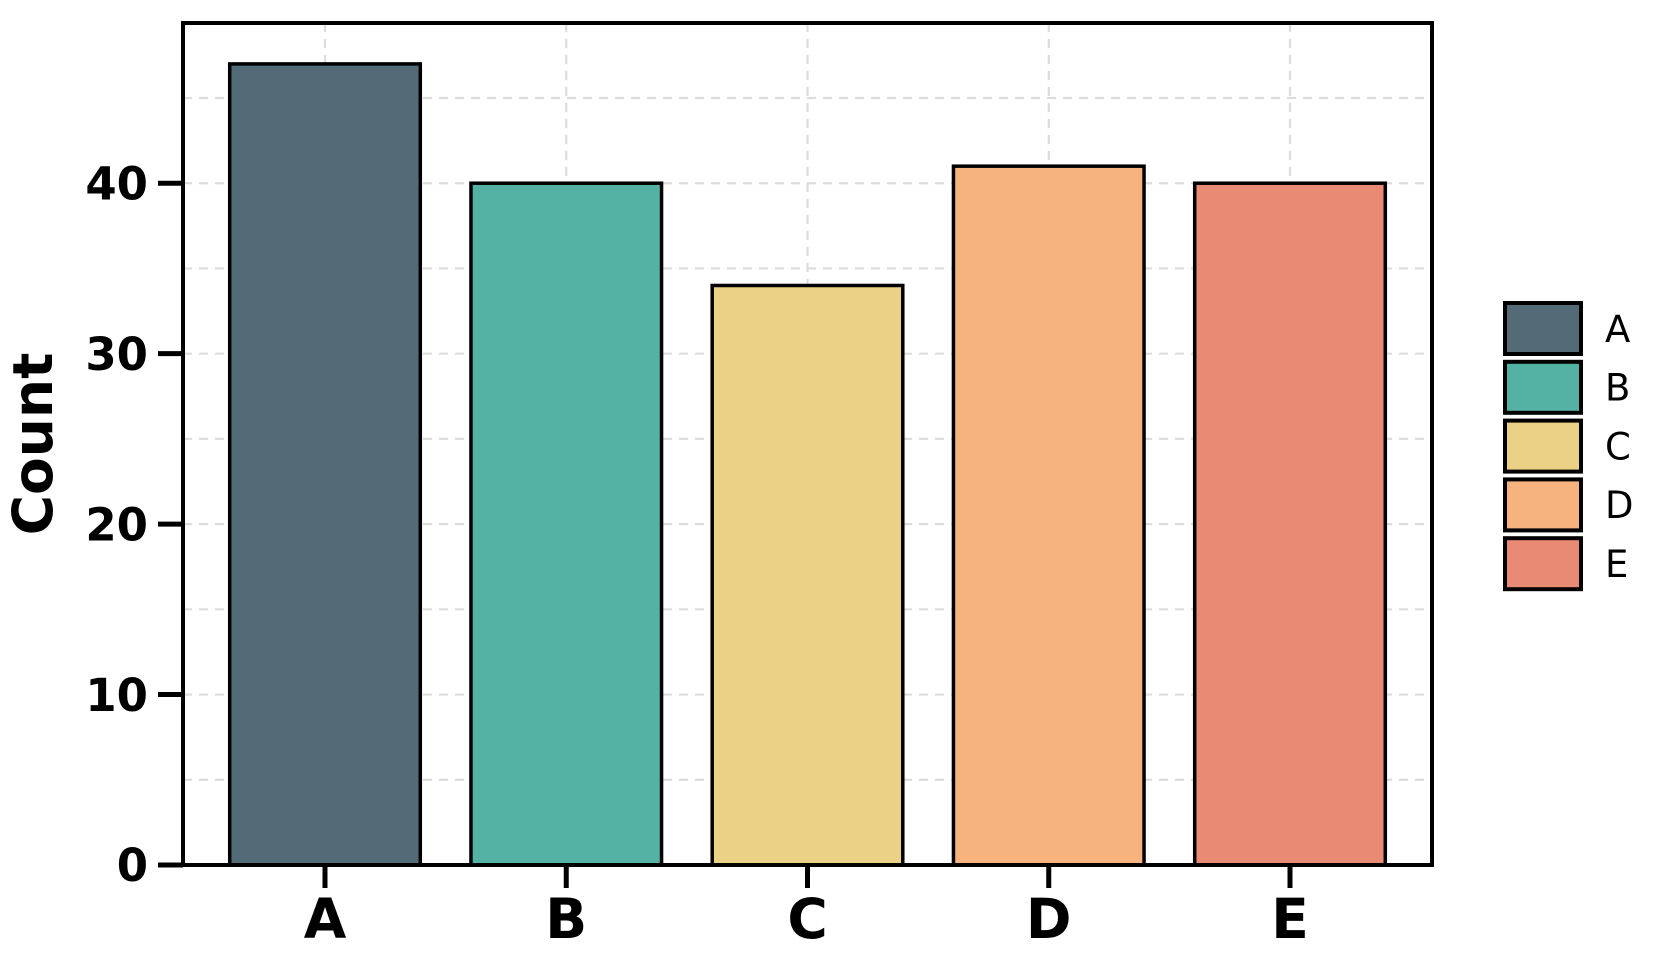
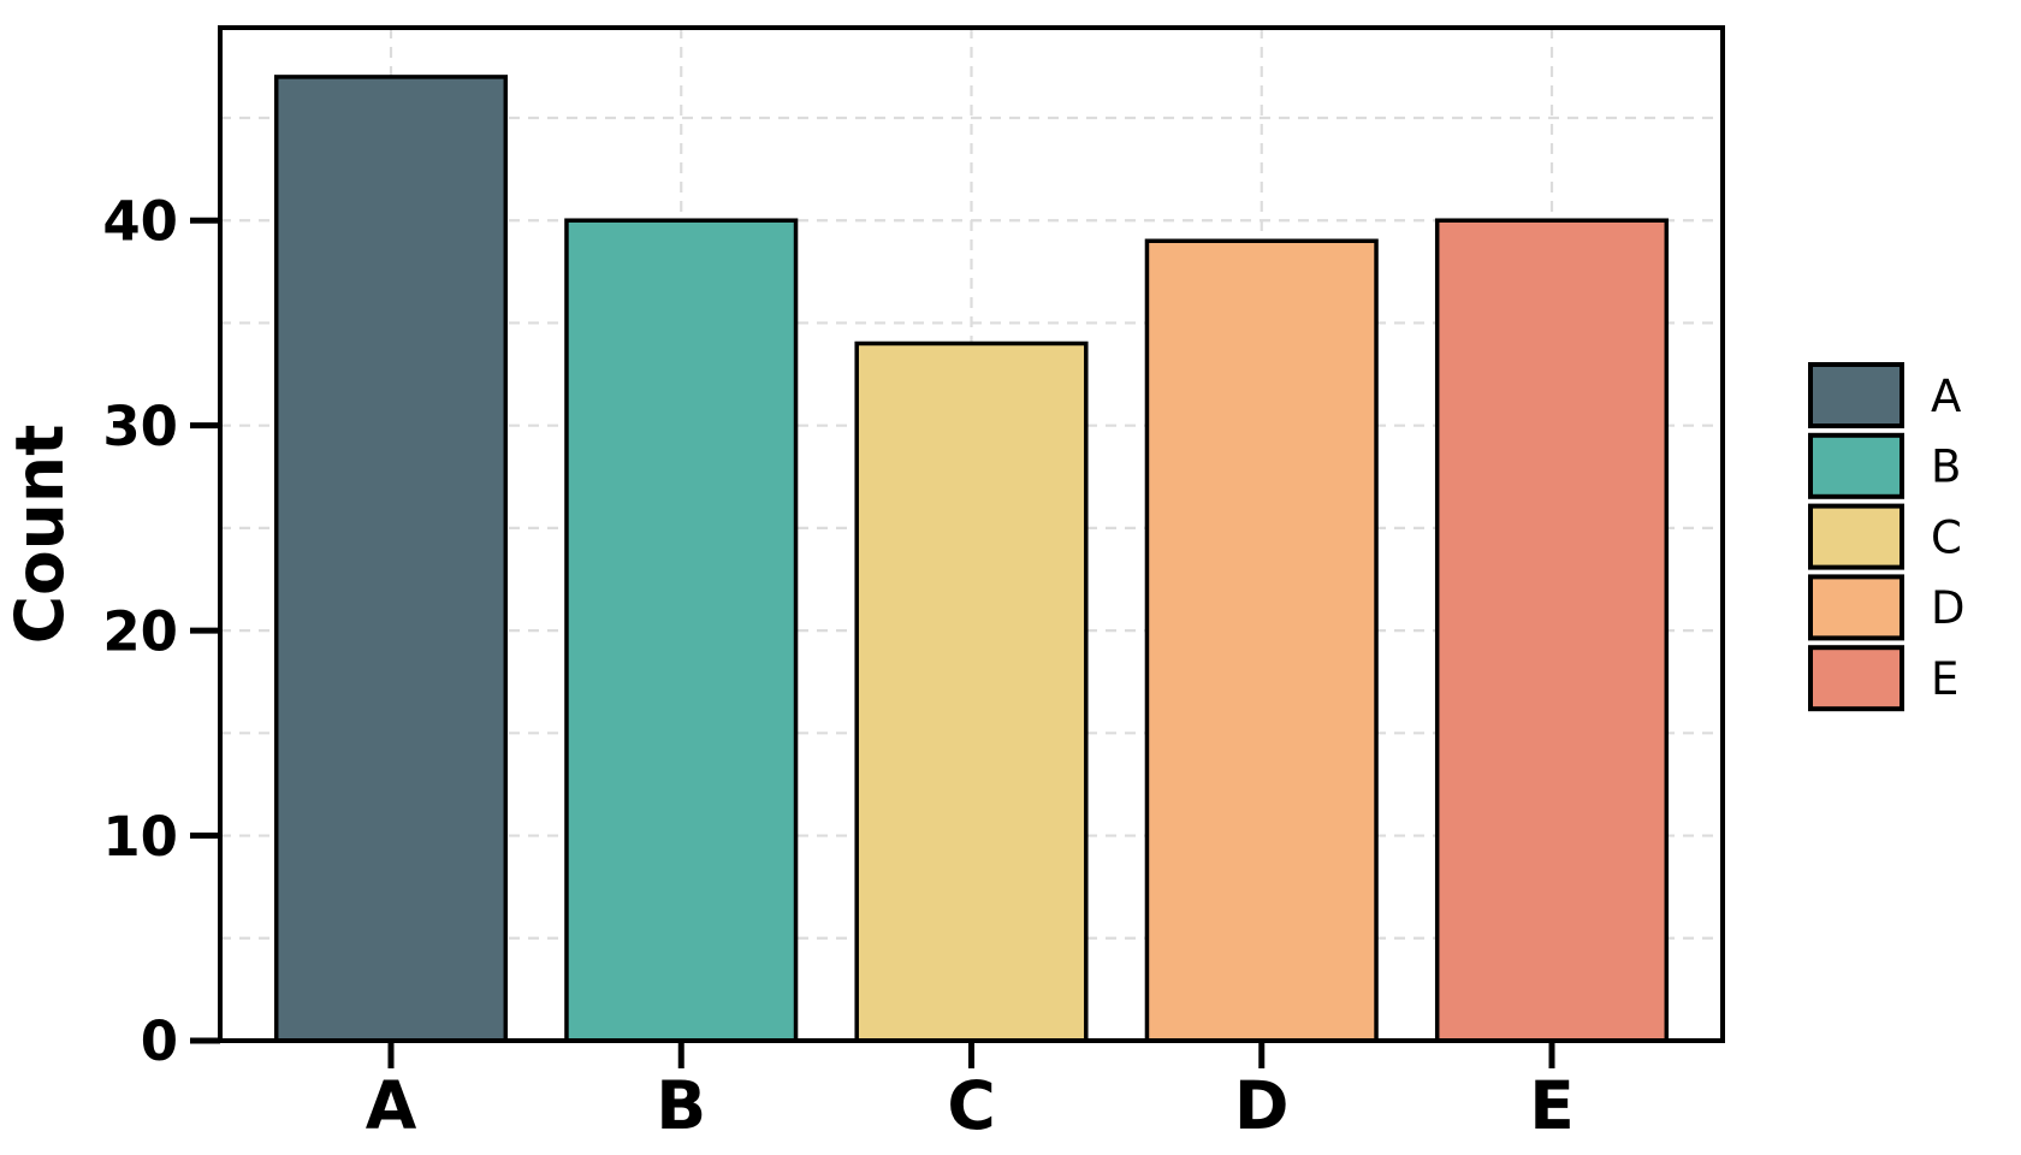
D: 41 -> 39
